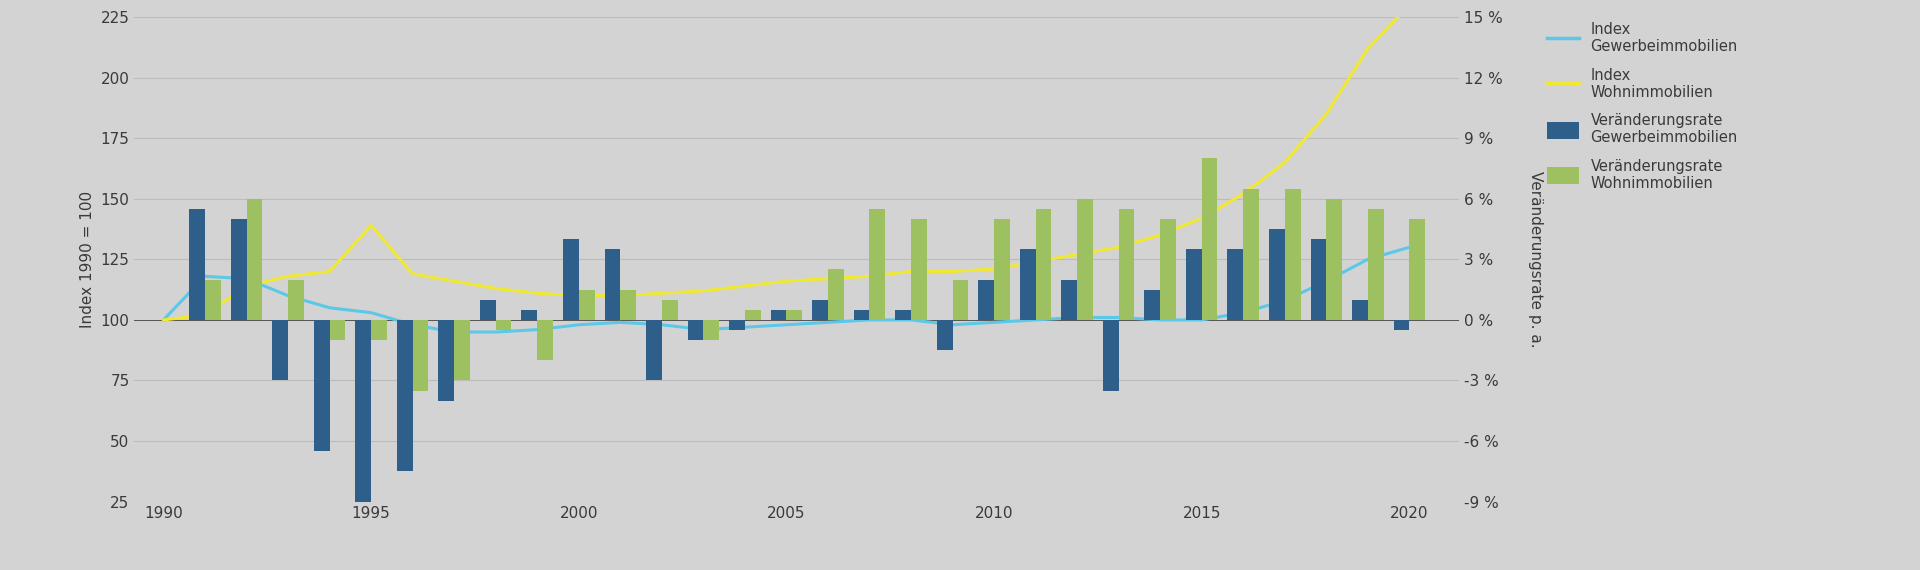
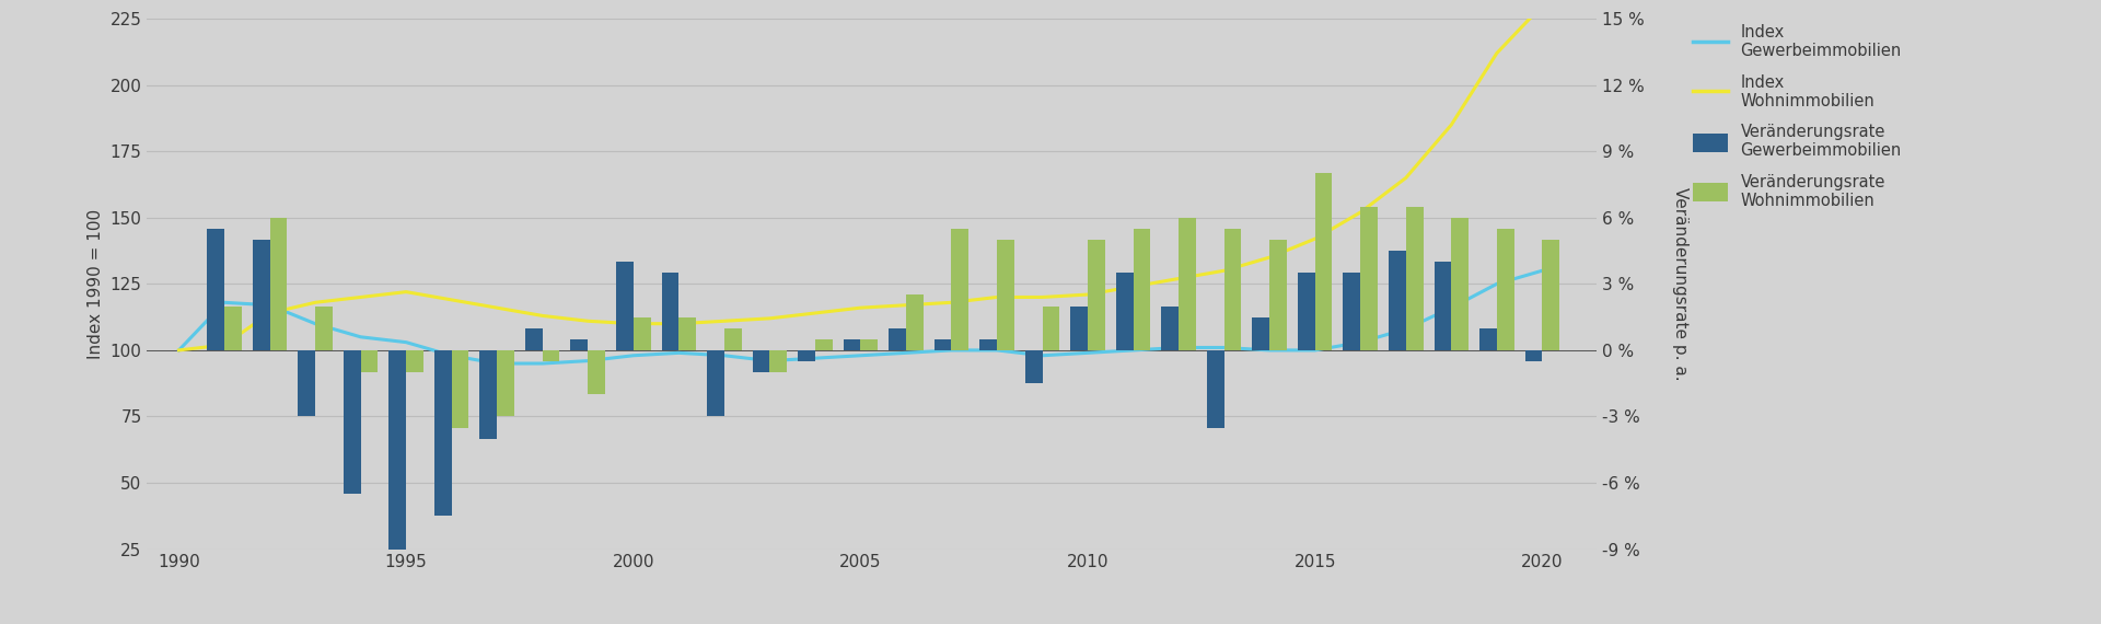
Index Wohnimmobilien/1995: 139 -> 122
